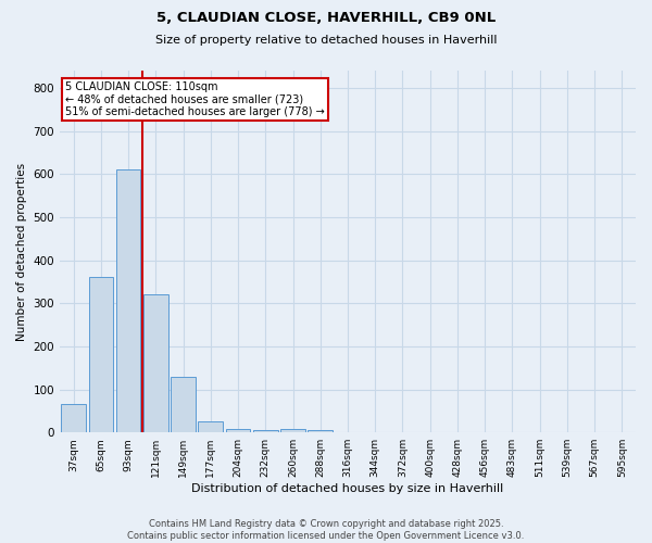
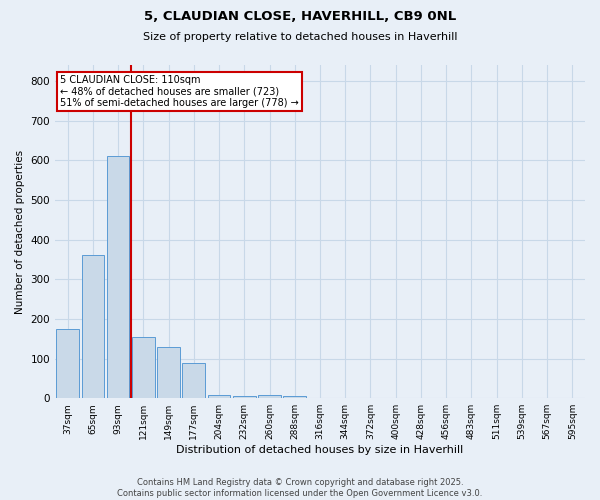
37sqm: 65 -> 175
121sqm: 320 -> 155
177sqm: 25 -> 90
